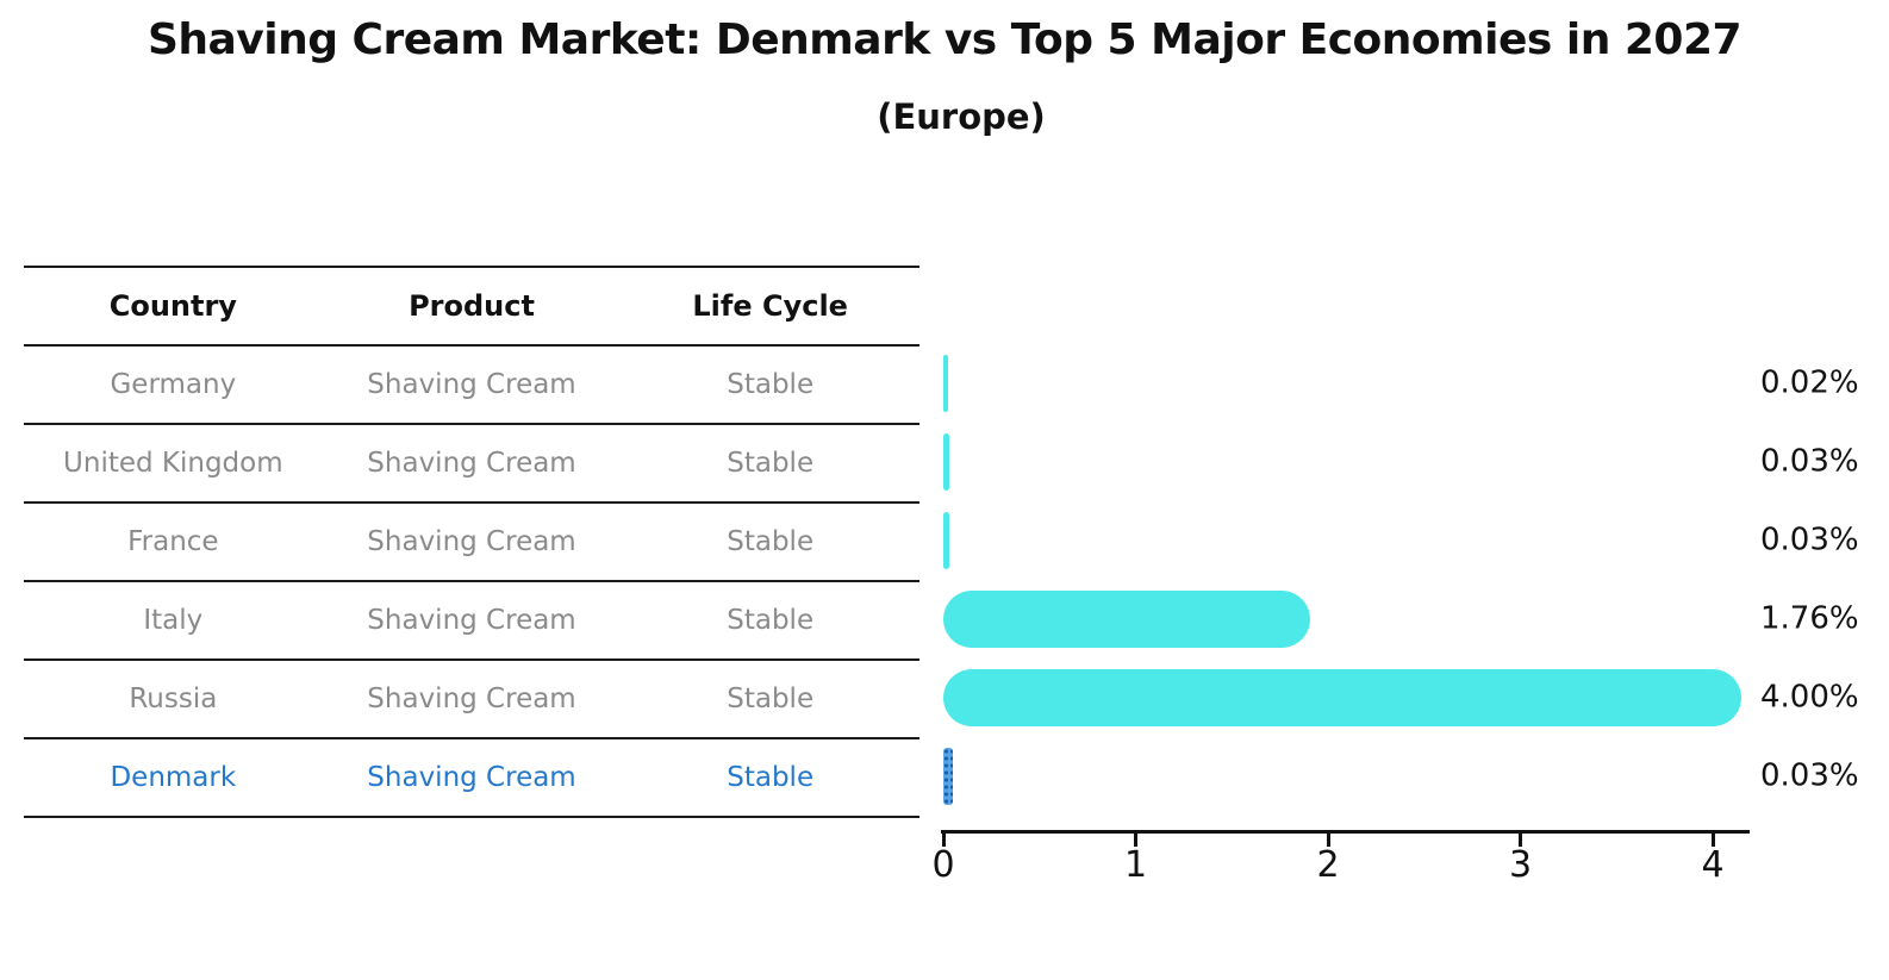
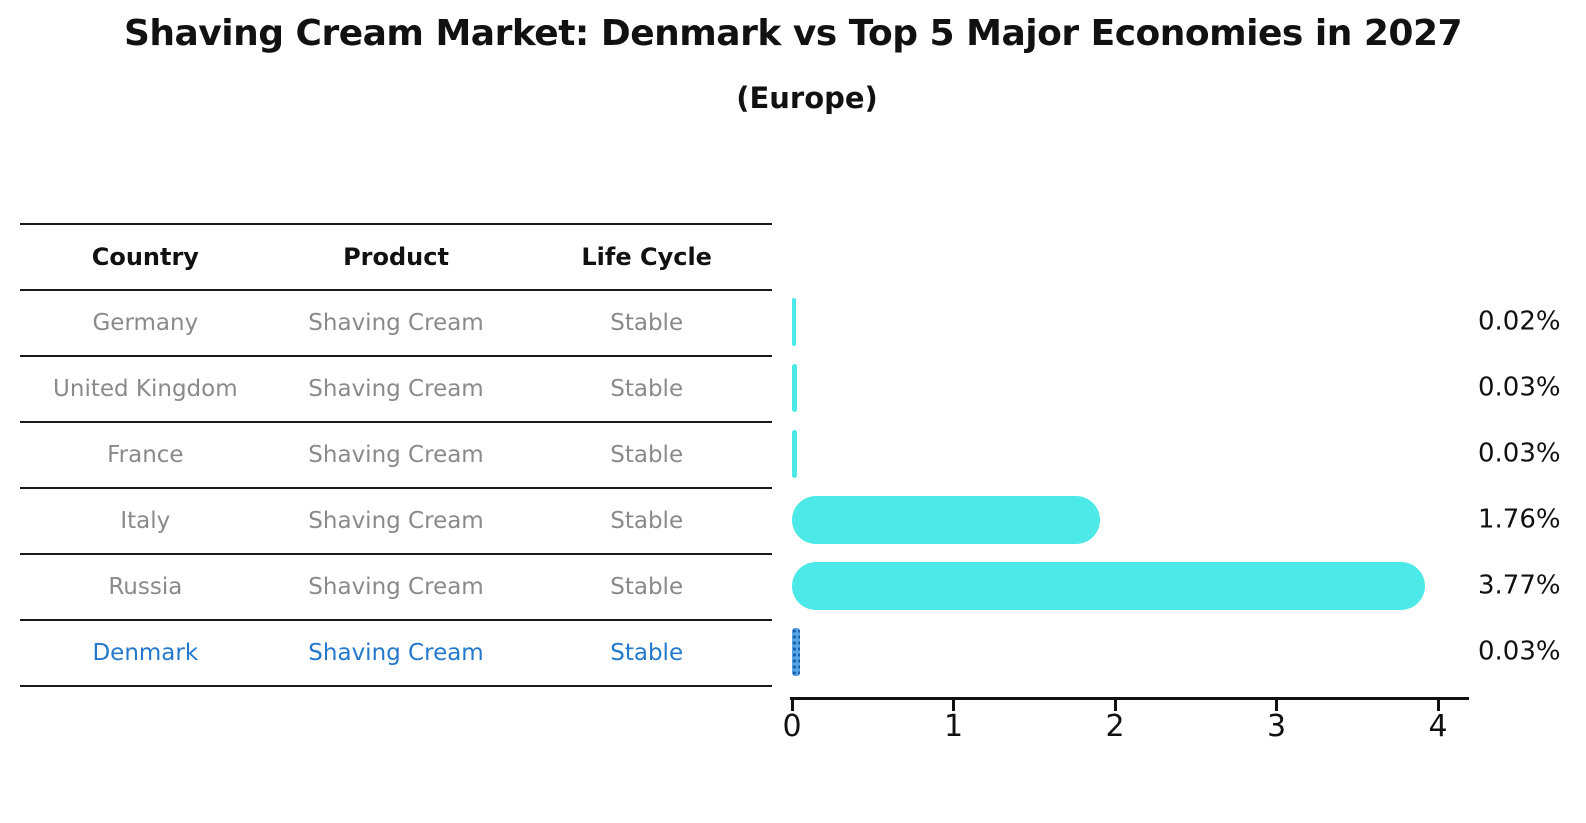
Russia: 4.00% -> 3.77%
